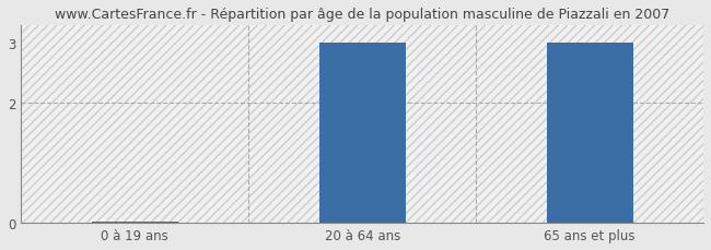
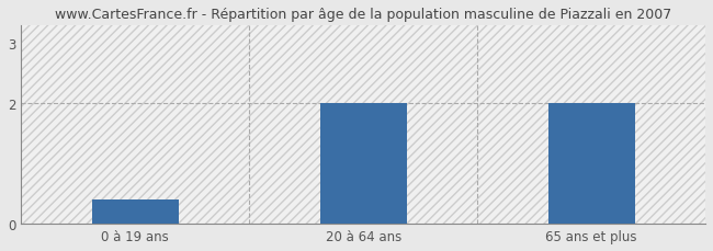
0 à 19 ans: 0.03 -> 0.40
20 à 64 ans: 3.00 -> 2.00
65 ans et plus: 3.00 -> 2.00
